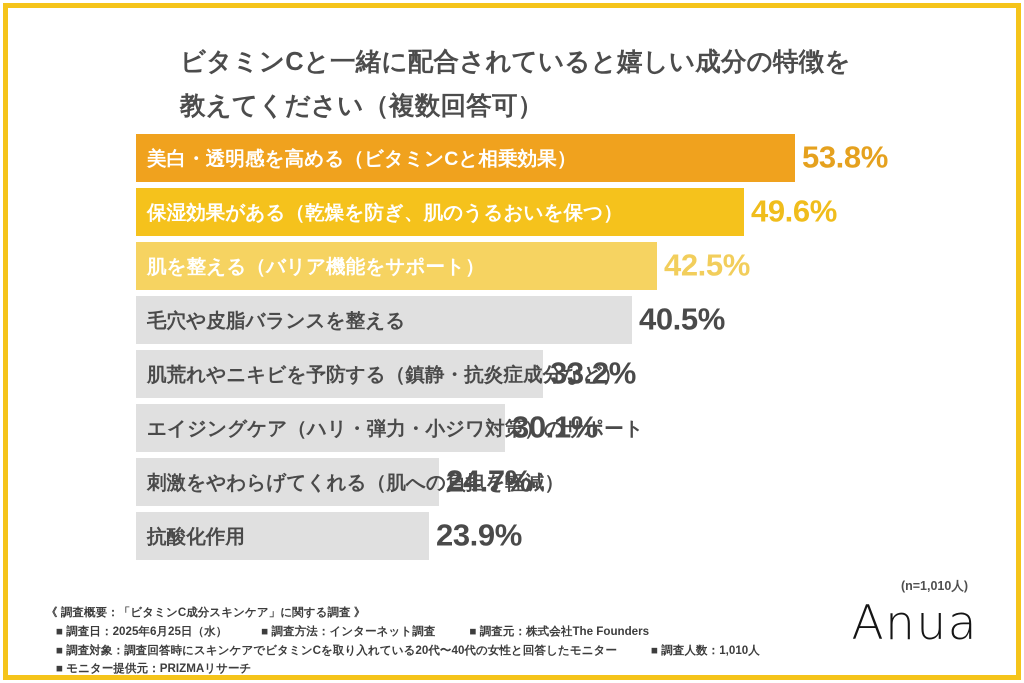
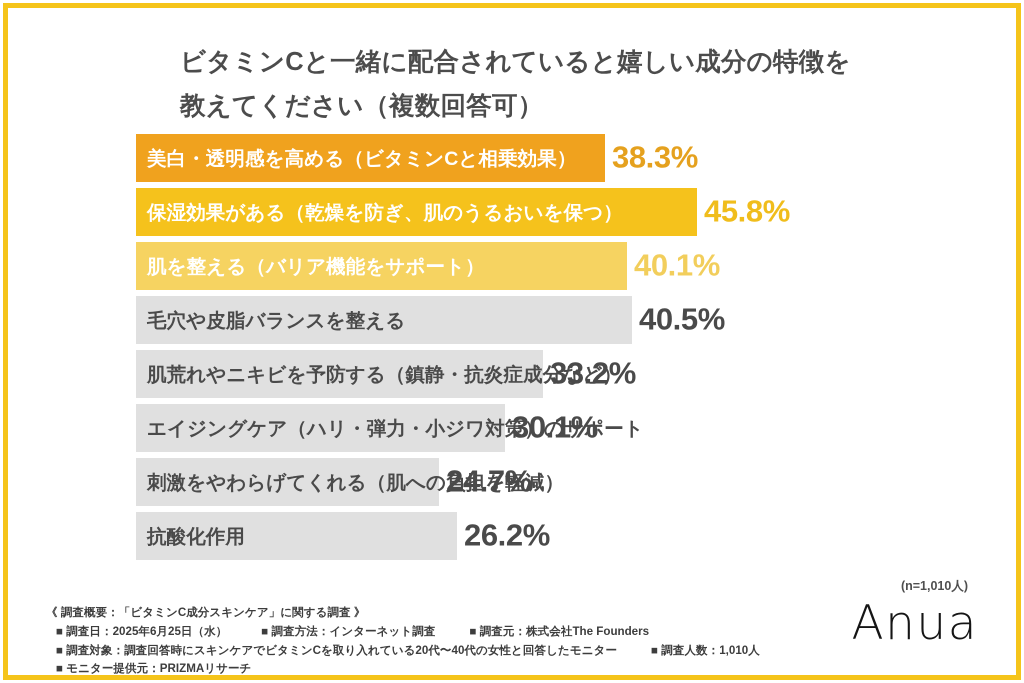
美白・透明感を高める（ビタミンCと相乗効果）: 53.8% -> 38.3%
保湿効果がある（乾燥を防ぎ、肌のうるおいを保つ）: 49.6% -> 45.8%
肌を整える（バリア機能をサポート）: 42.5% -> 40.1%
抗酸化作用: 23.9% -> 26.2%
